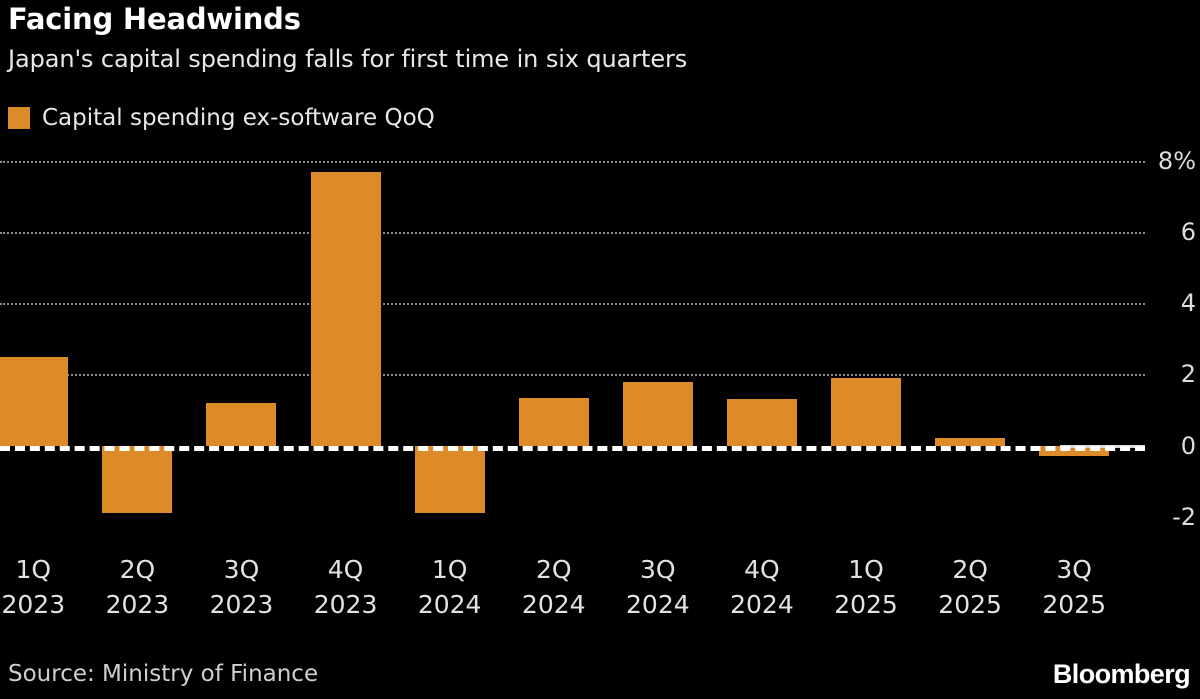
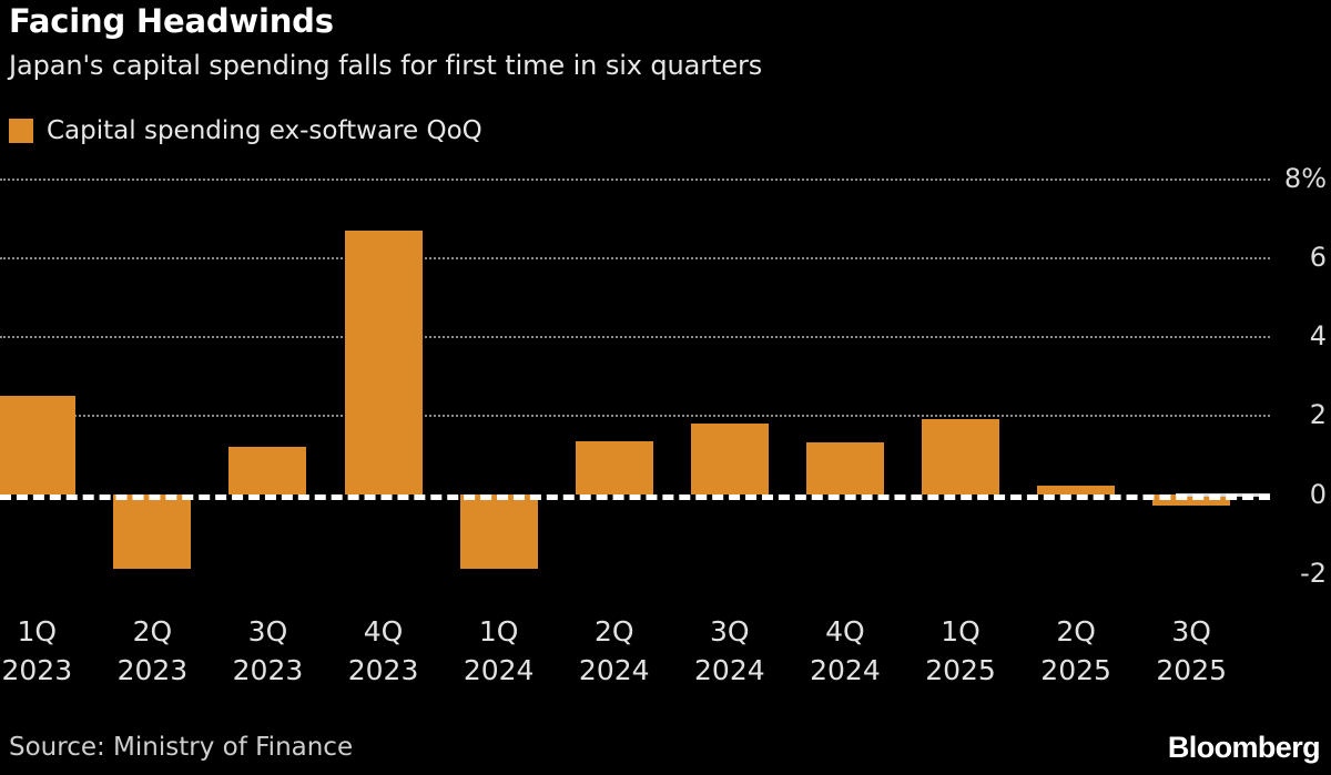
4Q 2023: 7.7% -> 6.7%
